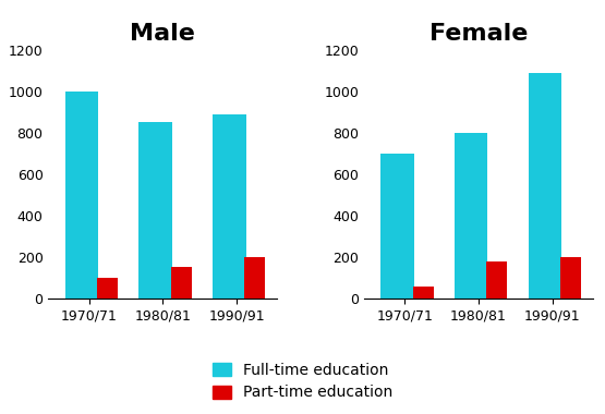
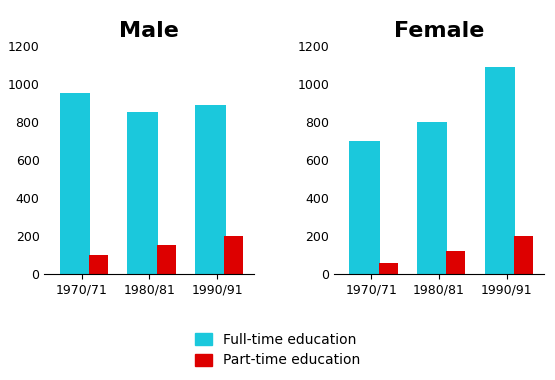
Male/Full-time education/1970/71: 1000 -> 950
Female/Part-time education/1980/81: 180 -> 120
